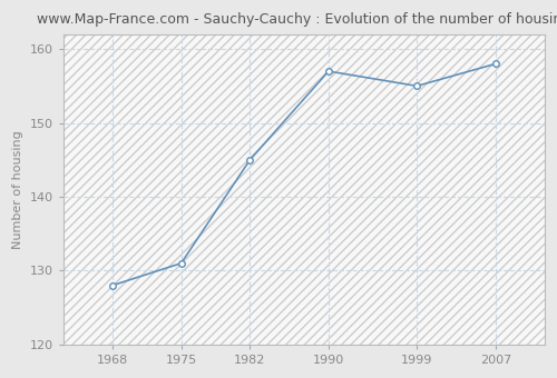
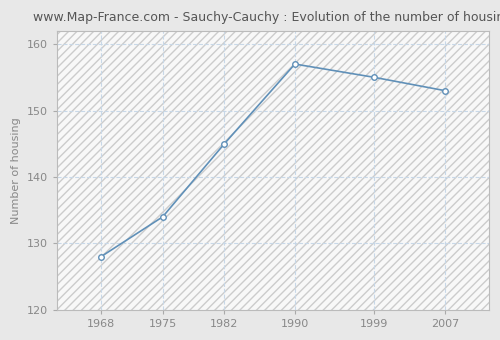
1975: 131 -> 134
2007: 158 -> 153
